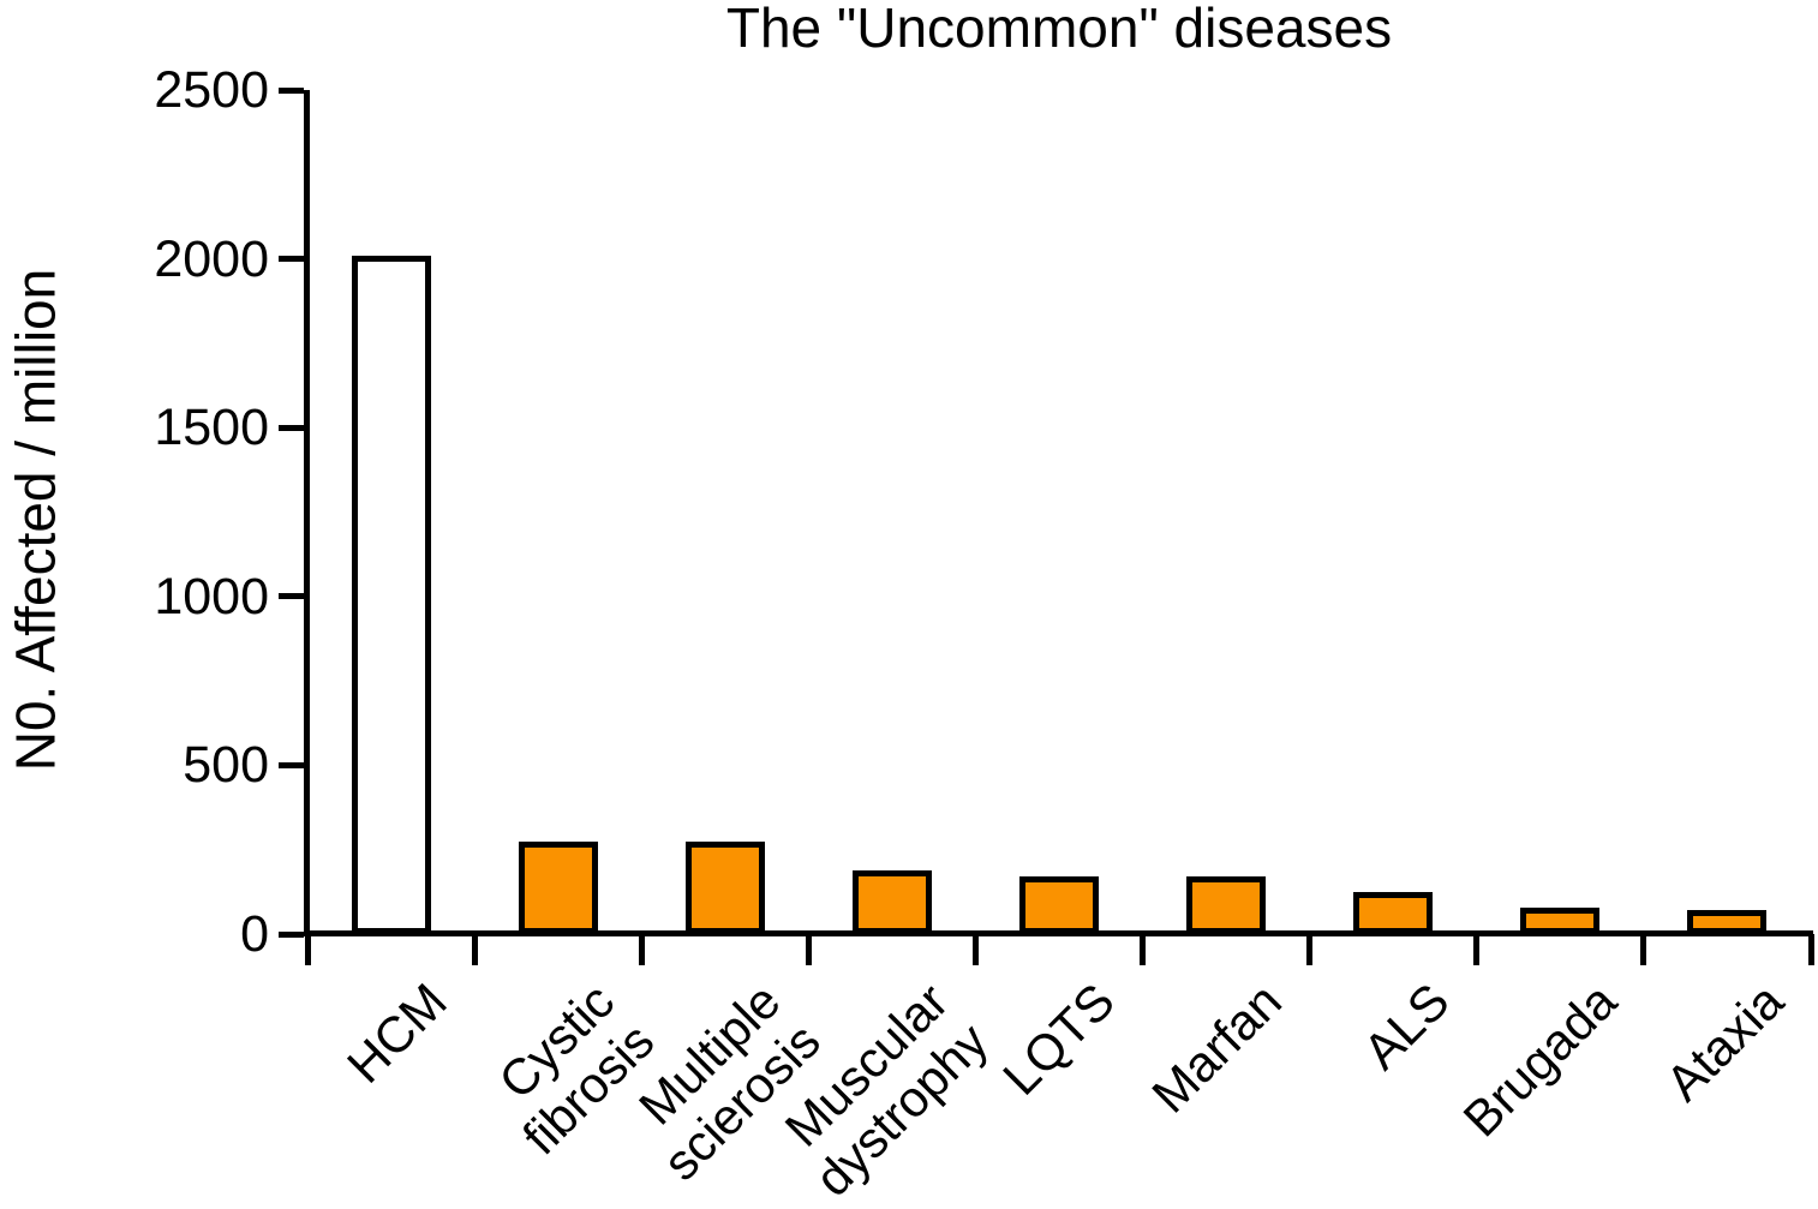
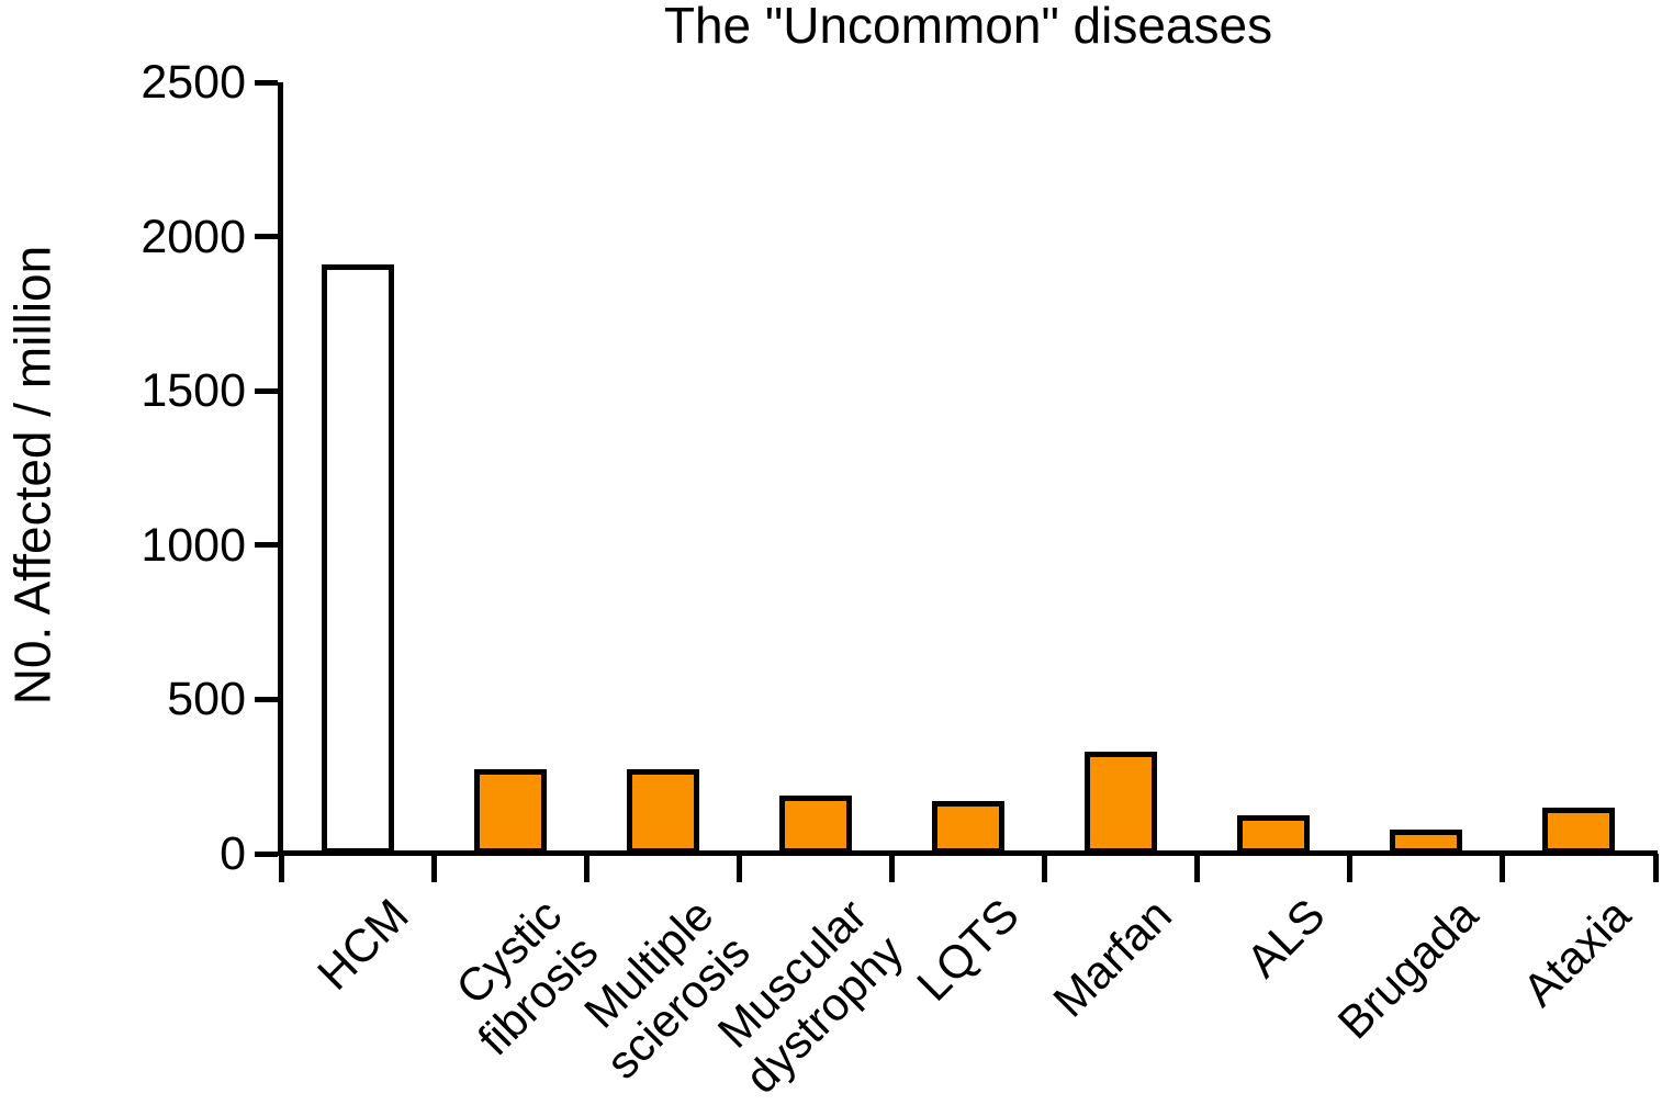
HCM: 2010 -> 1910
Marfan: 170 -> 330
Ataxia: 70 -> 150
